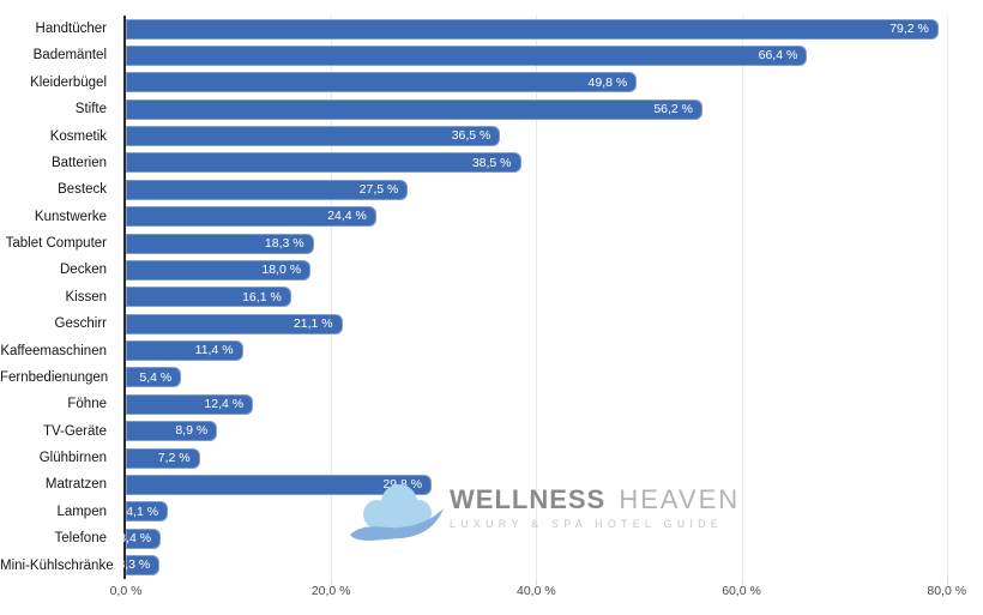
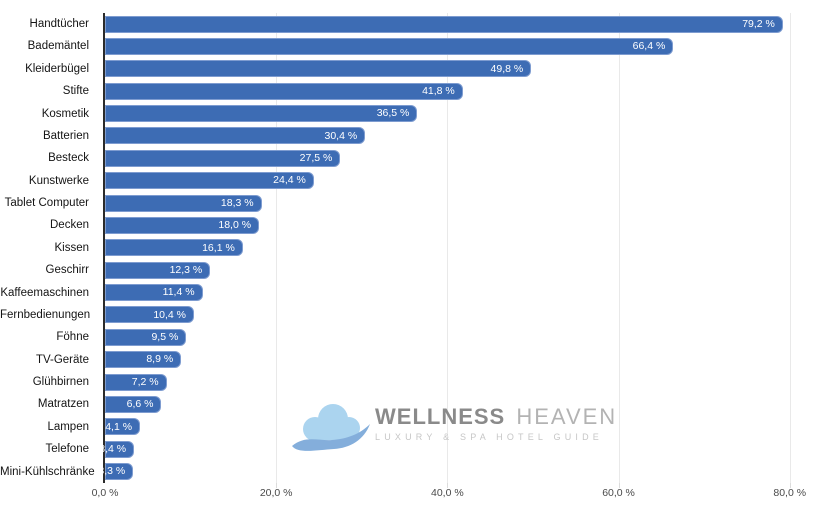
Stifte: 56,2 -> 41,8
Batterien: 38,5 -> 30,4
Geschirr: 21,1 -> 12,3
Fernbedienungen: 5,4 -> 10,4
Föhne: 12,4 -> 9,5
Matratzen: 29,8 -> 6,6
